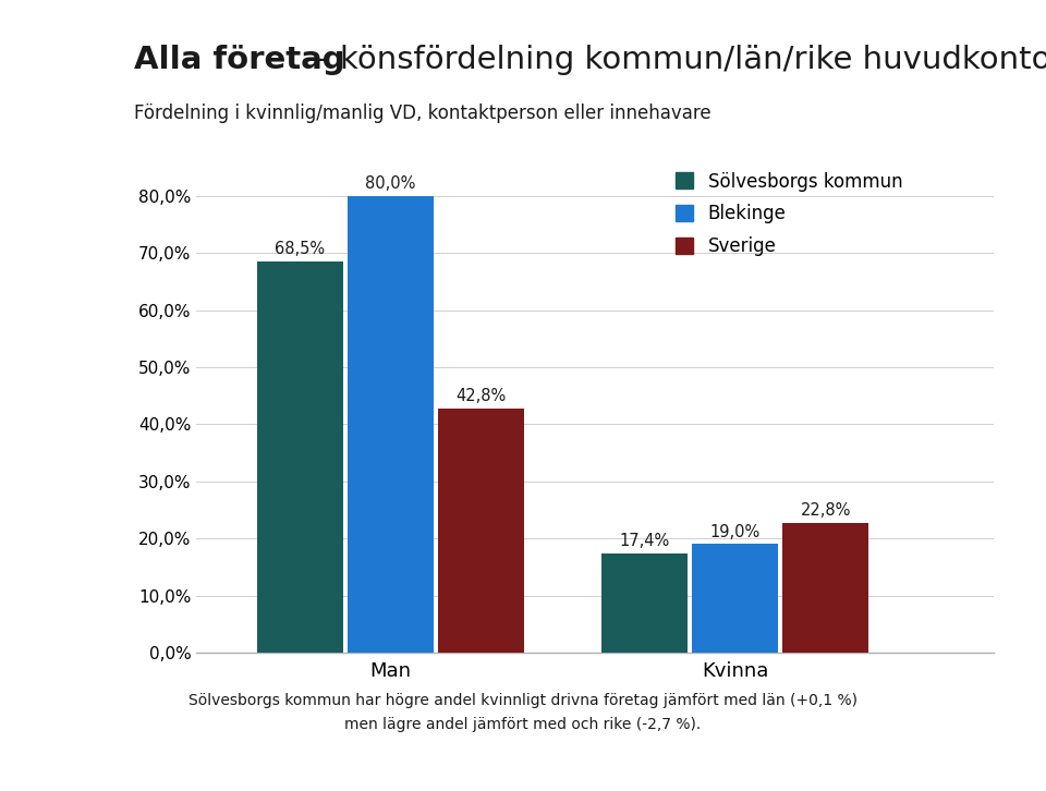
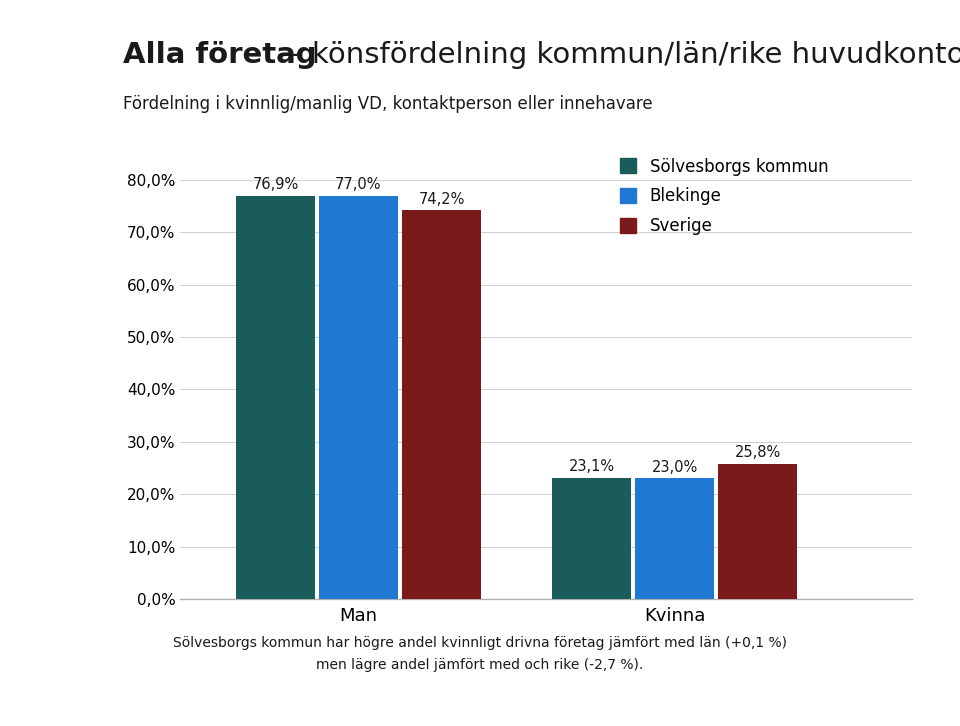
Sölvesborgs kommun/Man: 68,5% -> 76,9%
Blekinge/Man: 80,0% -> 77,0%
Sverige/Man: 42,8% -> 74,2%
Sölvesborgs kommun/Kvinna: 17,4% -> 23,1%
Blekinge/Kvinna: 19,0% -> 23,0%
Sverige/Kvinna: 22,8% -> 25,8%
